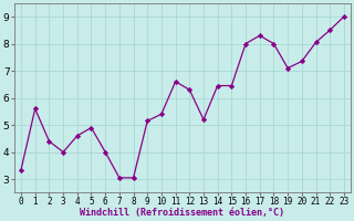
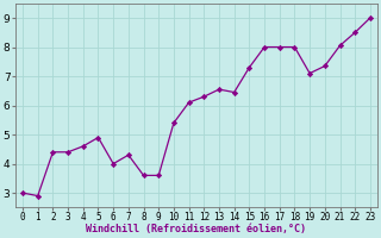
0: 3.35 -> 3.00
1: 5.60 -> 2.90
3: 4.00 -> 4.40
7: 3.05 -> 4.30
8: 3.05 -> 3.60
9: 5.15 -> 3.60
11: 6.60 -> 6.10
13: 5.20 -> 6.55
15: 6.45 -> 7.30
17: 8.30 -> 8.00
